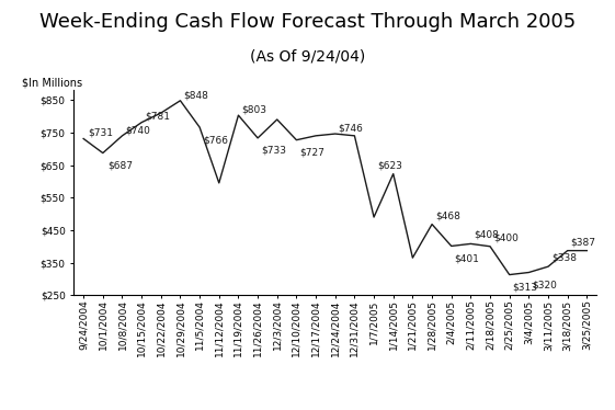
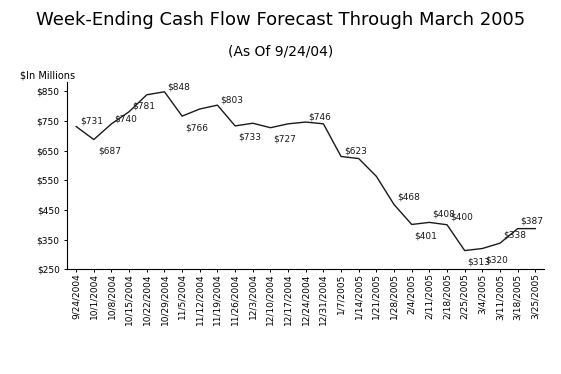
10/22/2004: $810 -> $838
11/12/2004: $595 -> $790
12/3/2004: $790 -> $742
1/7/2005: $490 -> $630
1/21/2005: $365 -> $563
